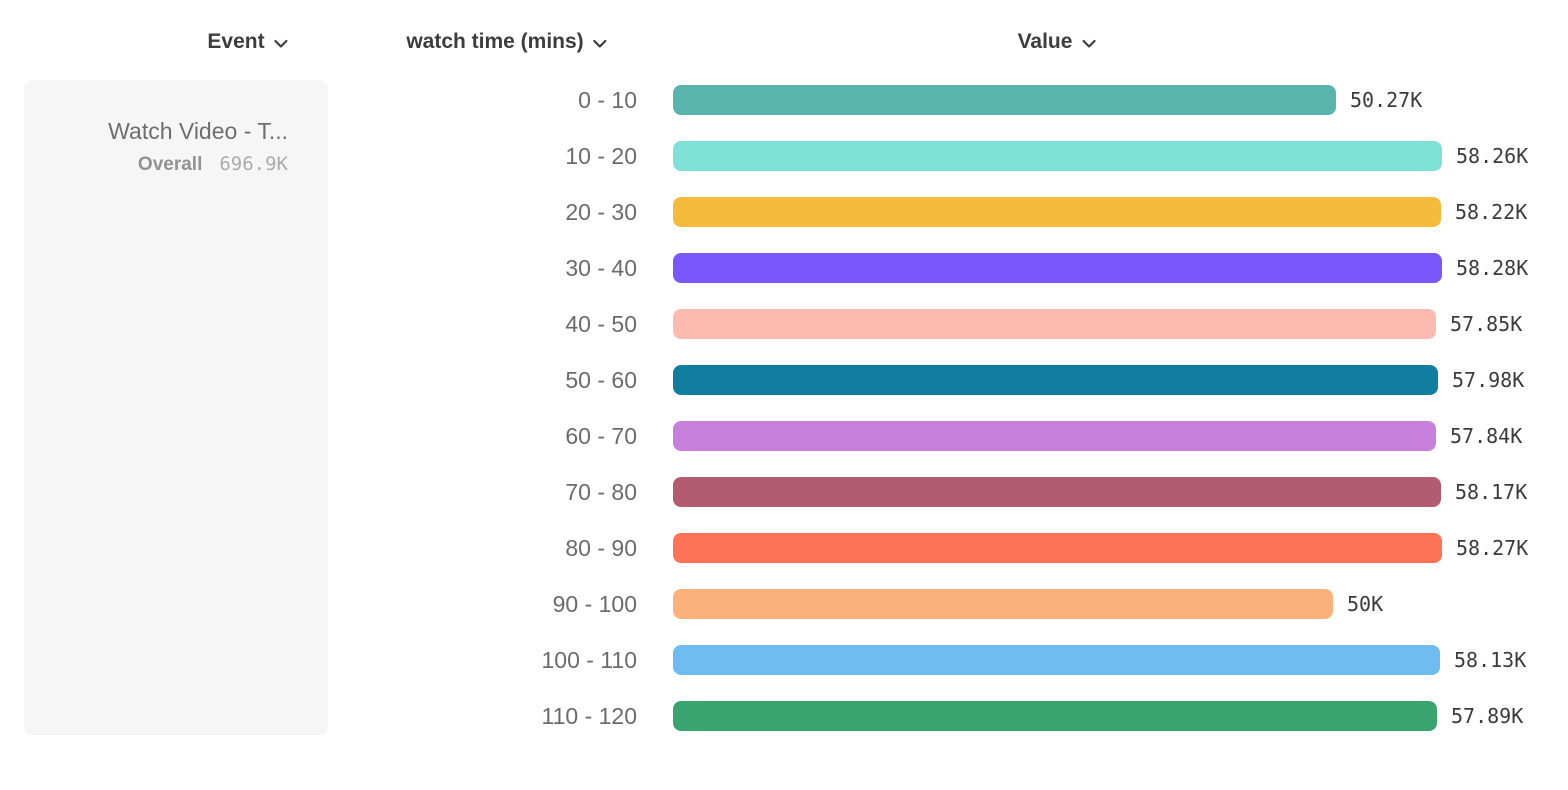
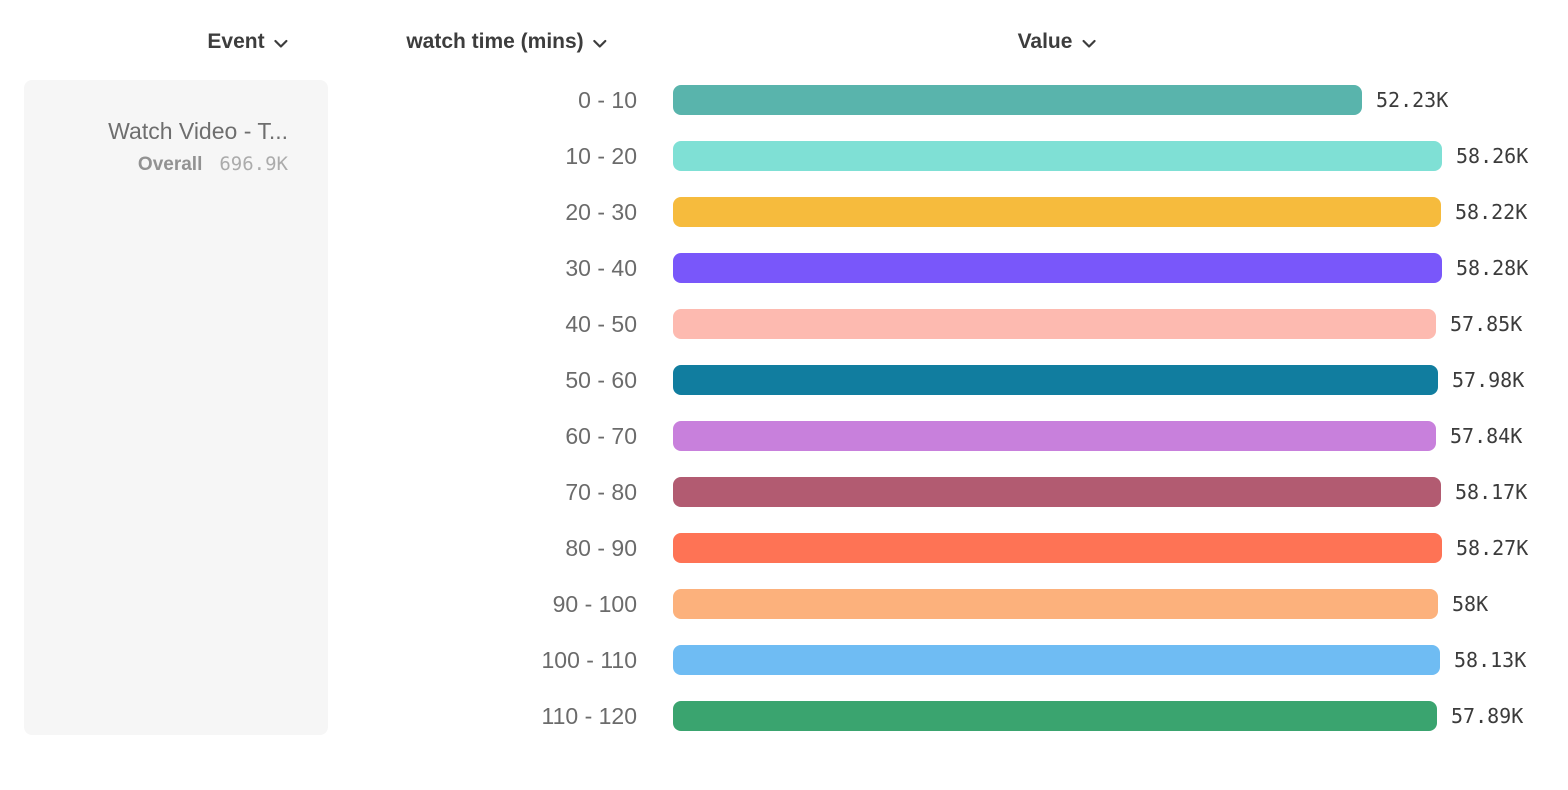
0 - 10: 50.27K -> 52.23K
90 - 100: 50K -> 58K
